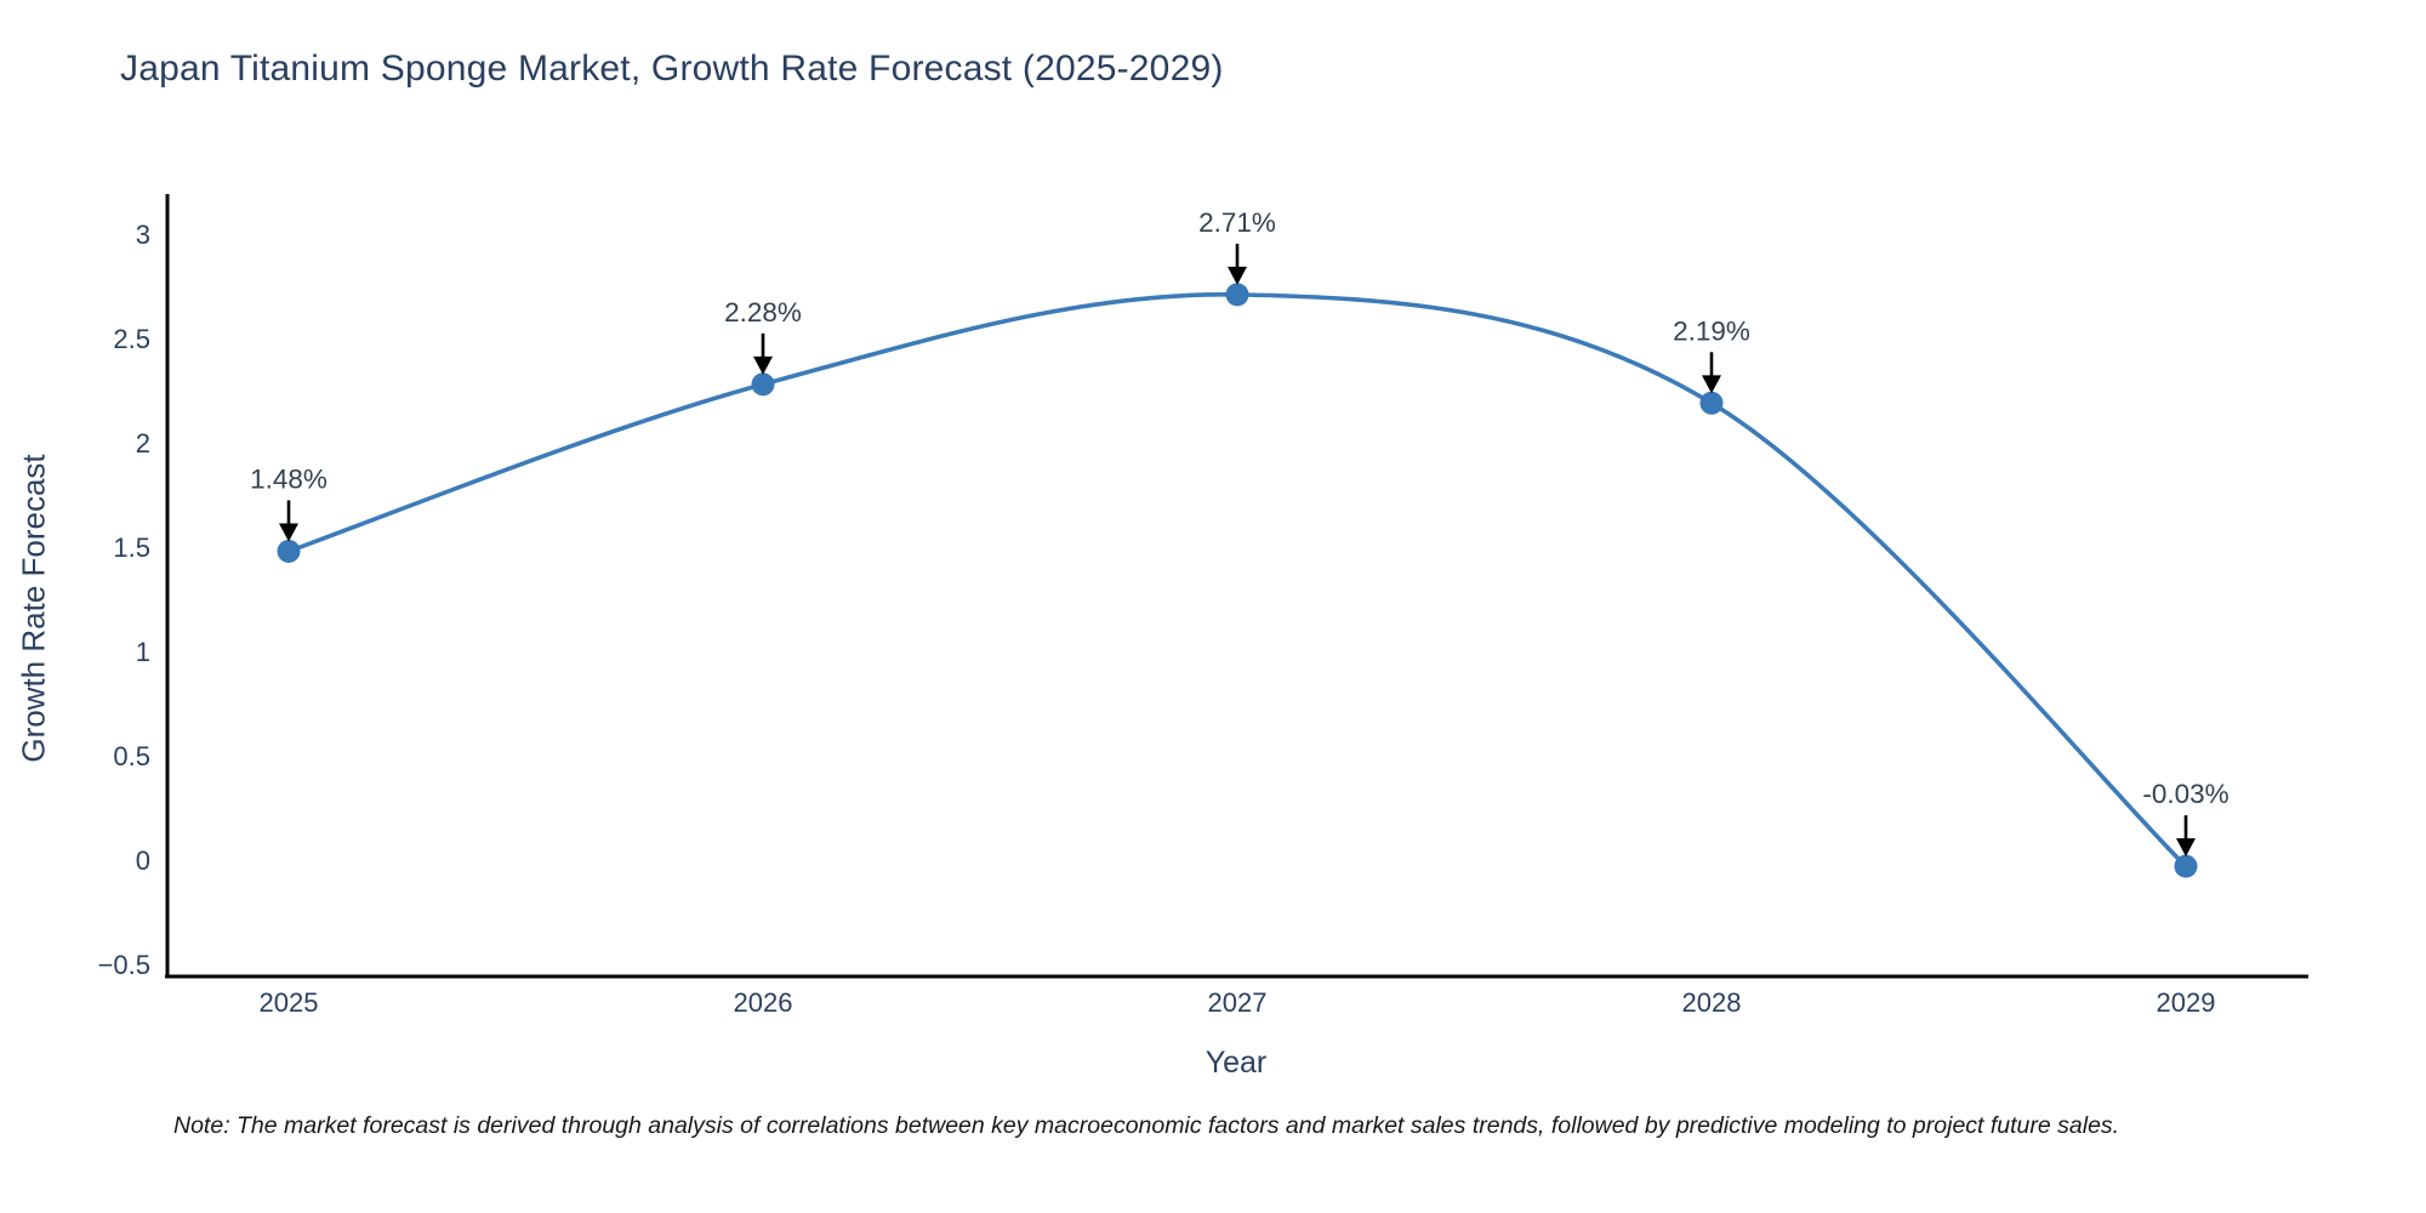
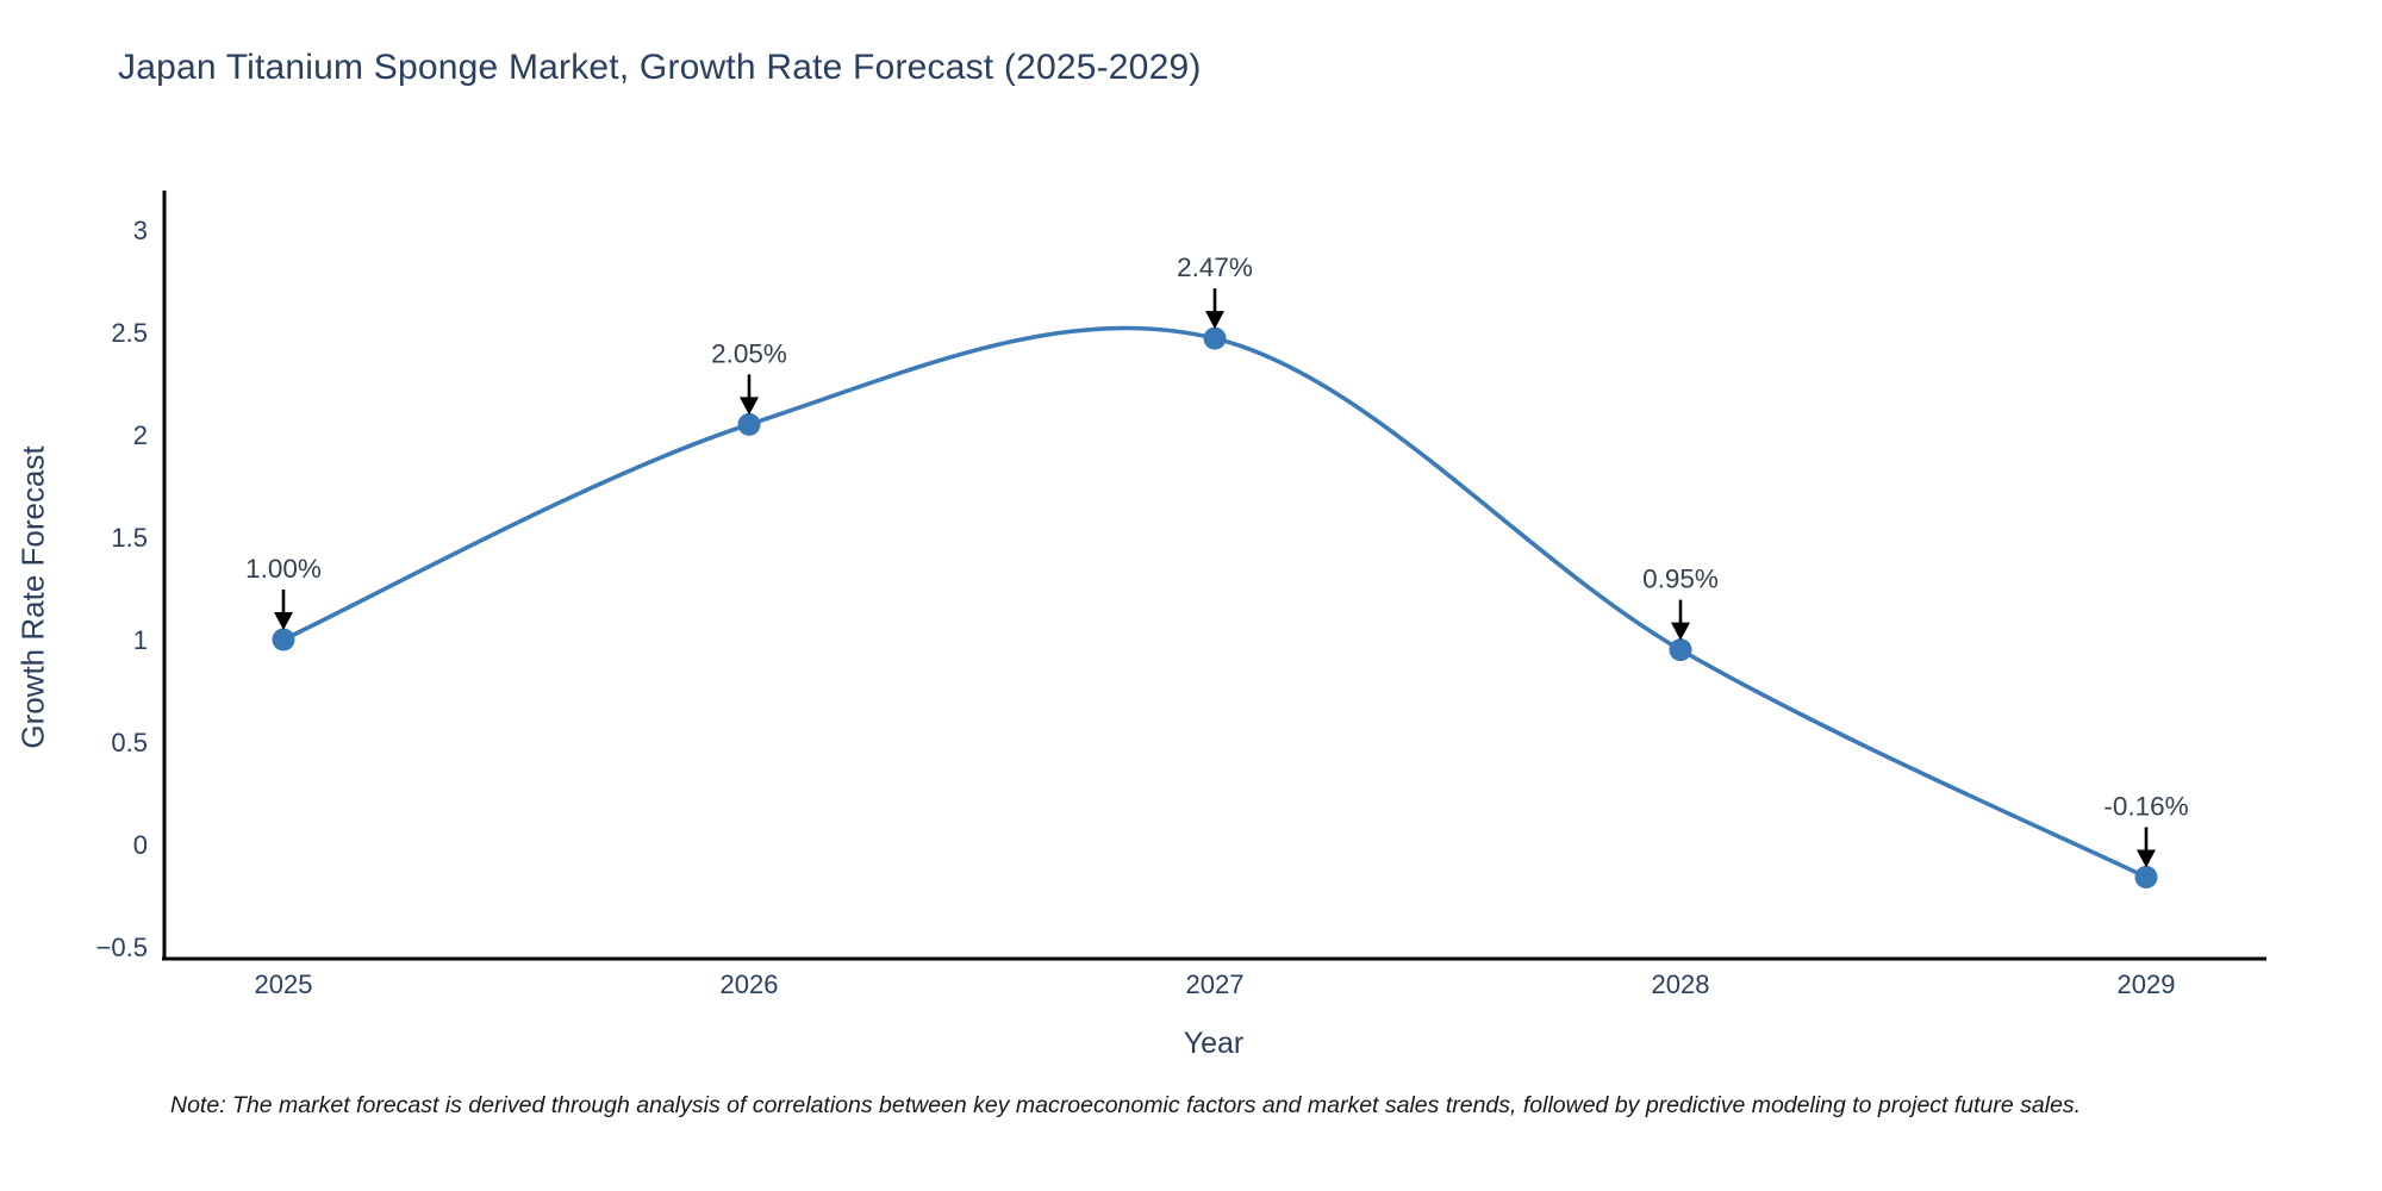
2025: 1.48% -> 1.00%
2026: 2.28% -> 2.05%
2027: 2.71% -> 2.47%
2028: 2.19% -> 0.95%
2029: -0.03% -> -0.16%
